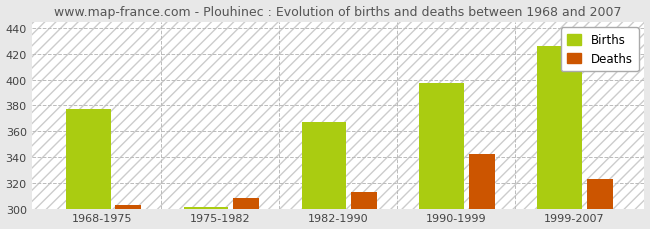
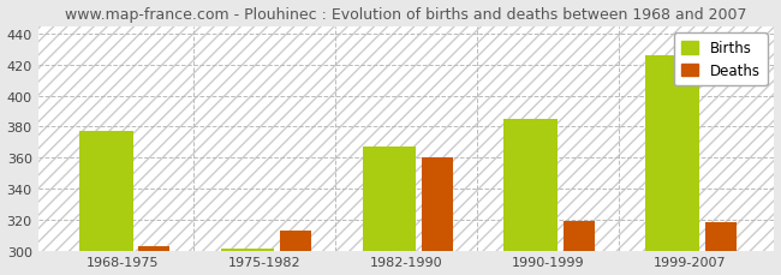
Deaths/1975-1982: 308 -> 313
Deaths/1982-1990: 313 -> 360
Births/1990-1999: 397 -> 385
Deaths/1990-1999: 342 -> 319
Deaths/1999-2007: 323 -> 318
